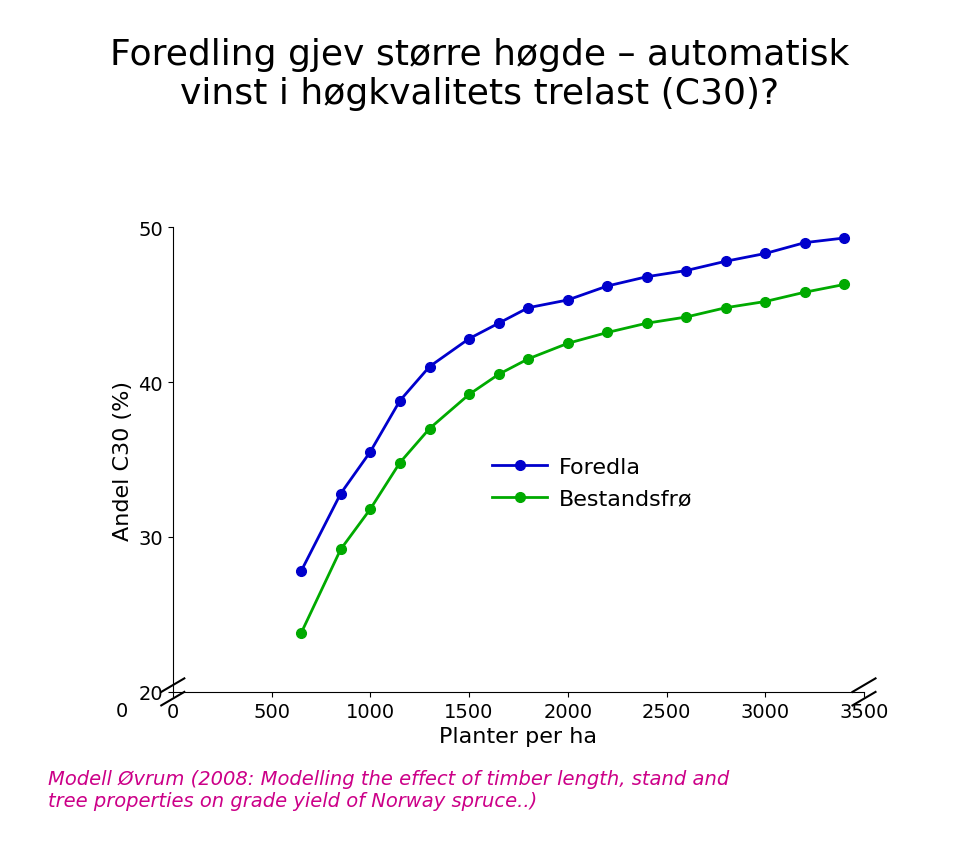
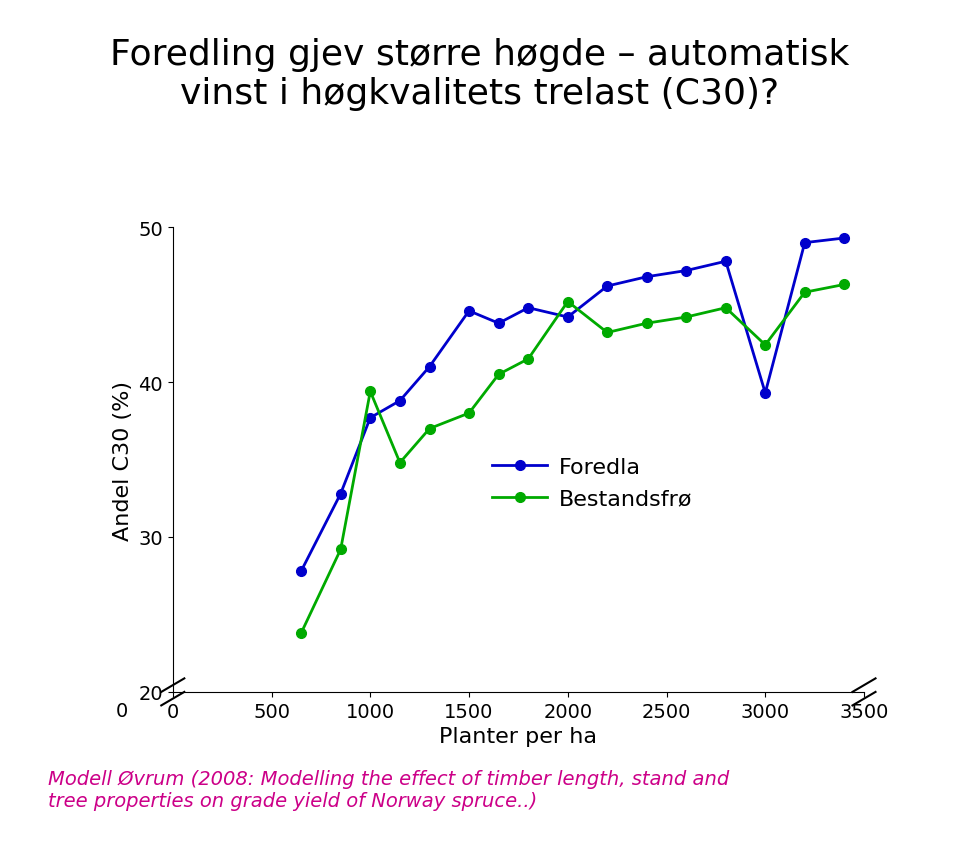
Foredla/1000: 35.5 -> 37.7
Bestandsfrø/1000: 31.8 -> 39.4
Foredla/1500: 42.8 -> 44.6
Bestandsfrø/1500: 39.2 -> 38.0
Foredla/2000: 45.3 -> 44.2
Bestandsfrø/2000: 42.5 -> 45.2
Foredla/3000: 48.3 -> 39.3
Bestandsfrø/3000: 45.2 -> 42.4
